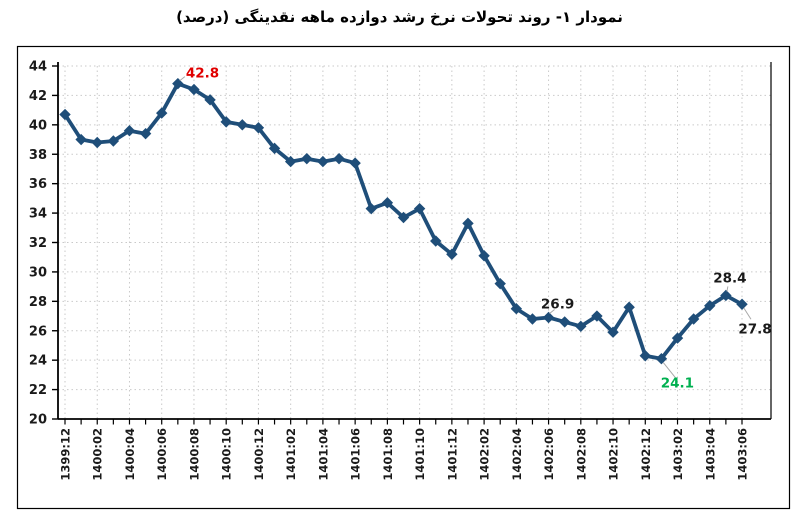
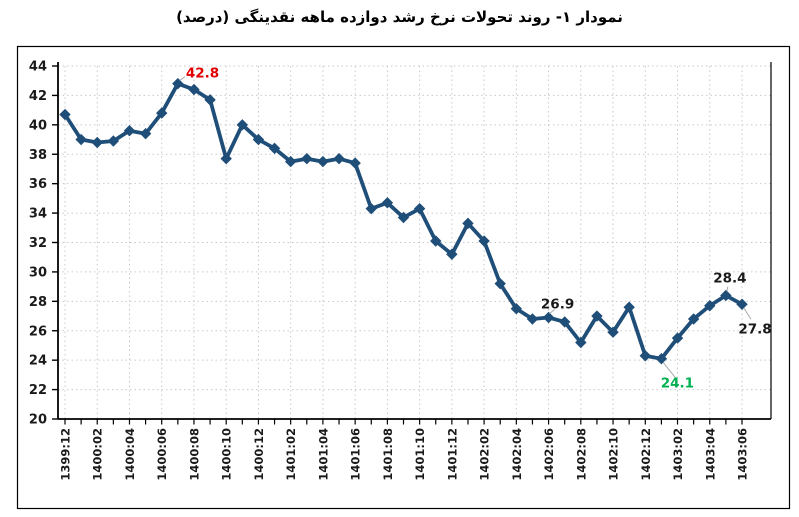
1400:10: 40.2 -> 37.7
1400:12: 39.8 -> 39.0
1402:02: 31.1 -> 32.1
1402:08: 26.3 -> 25.2
